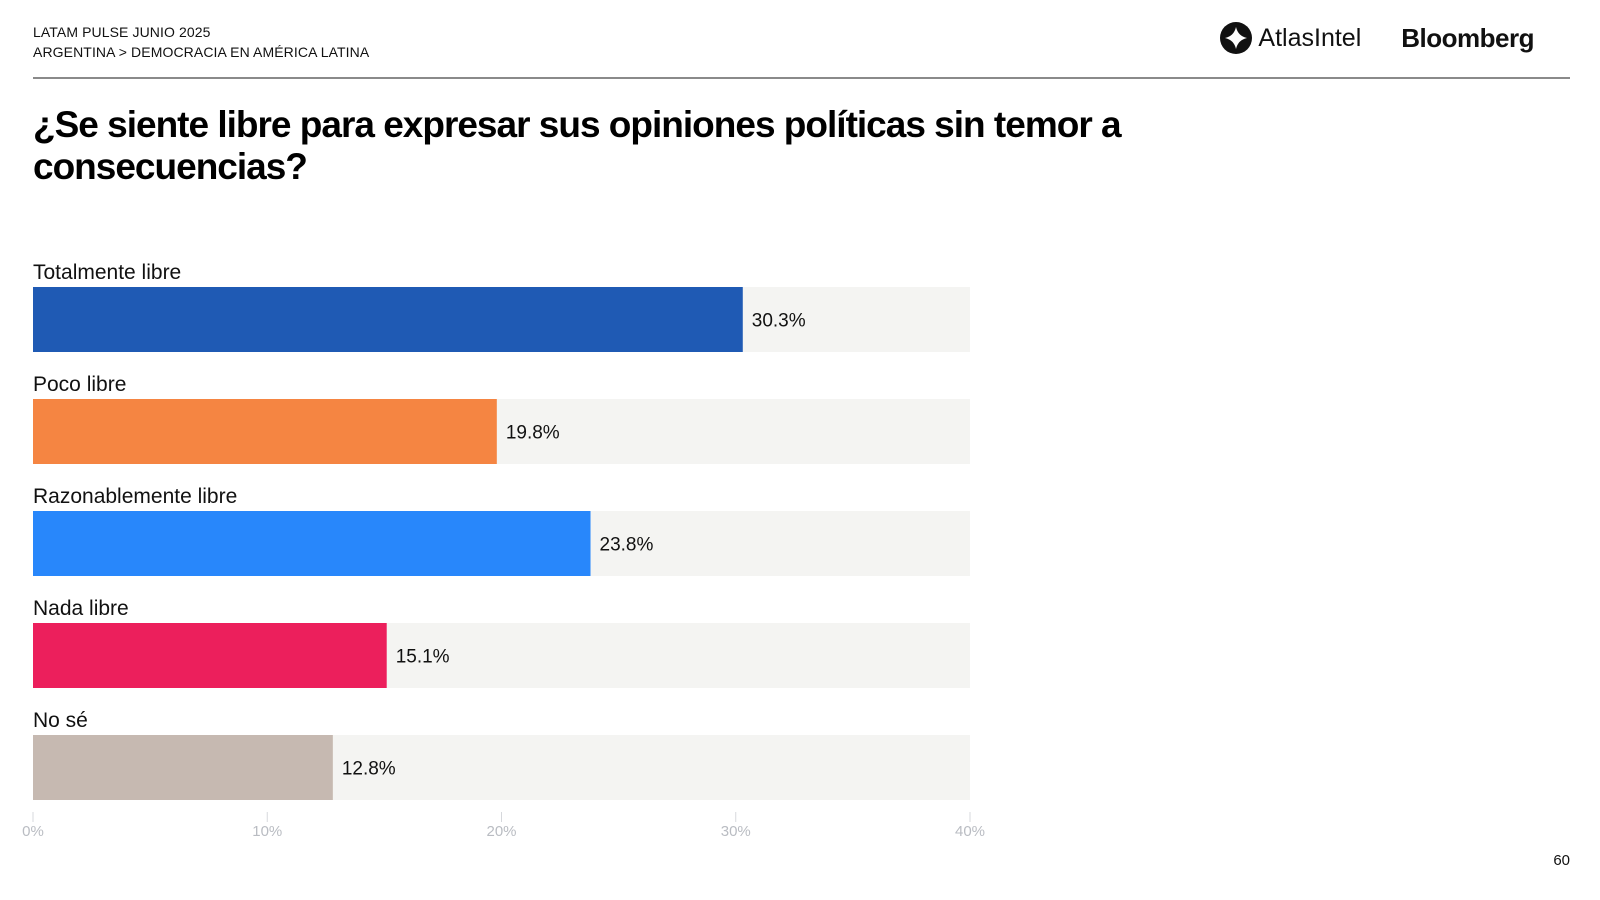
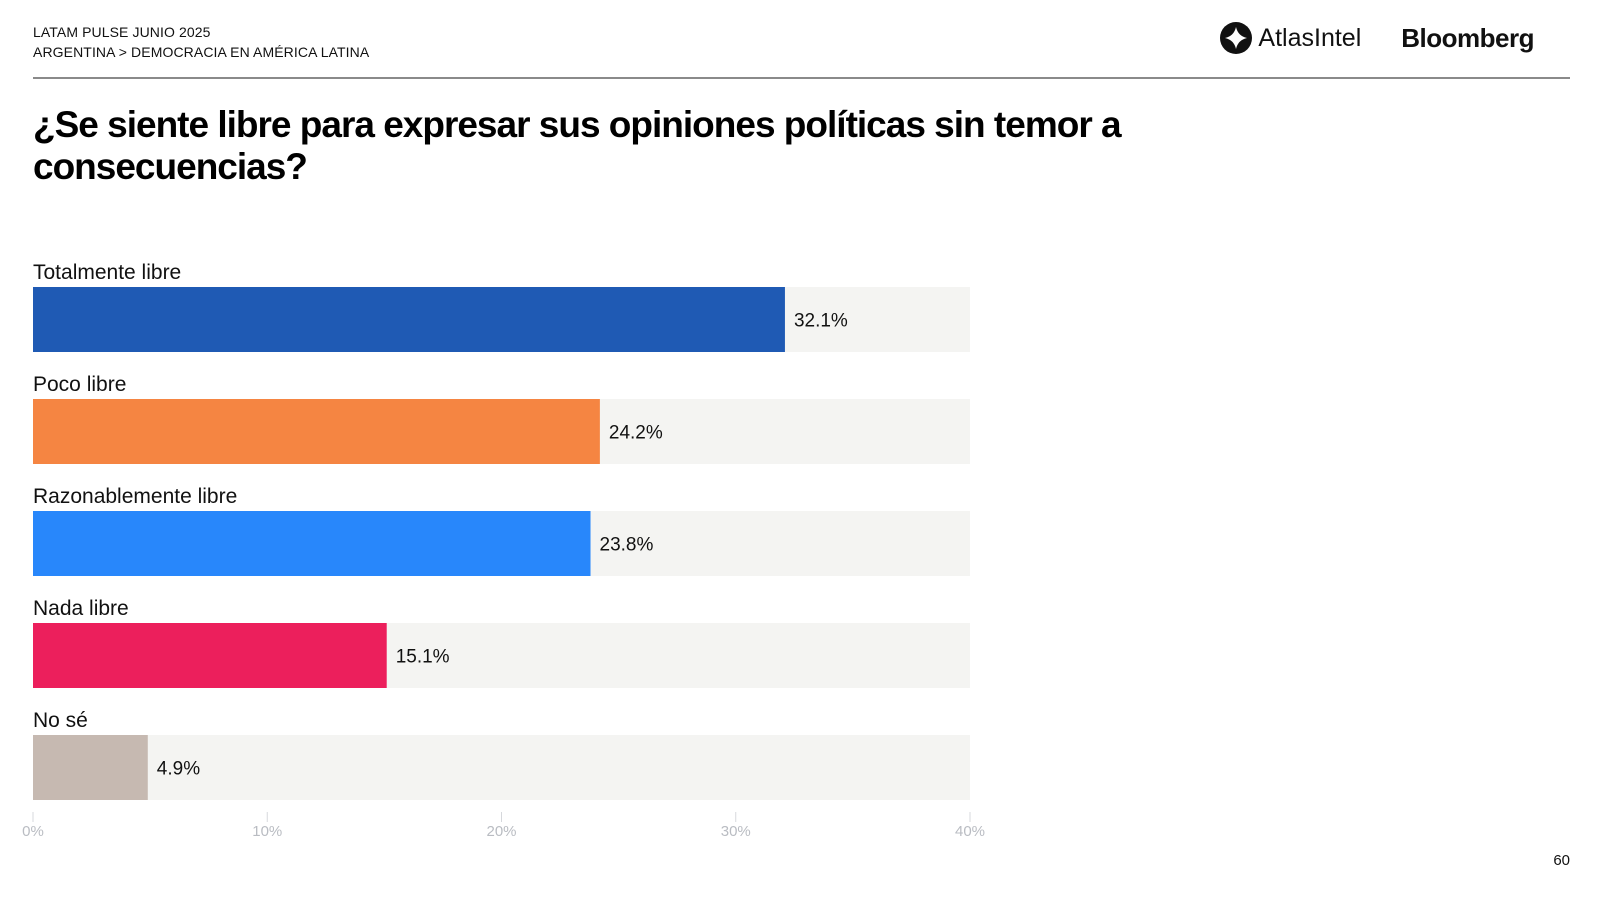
Totalmente libre: 30.3% -> 32.1%
Poco libre: 19.8% -> 24.2%
No sé: 12.8% -> 4.9%
